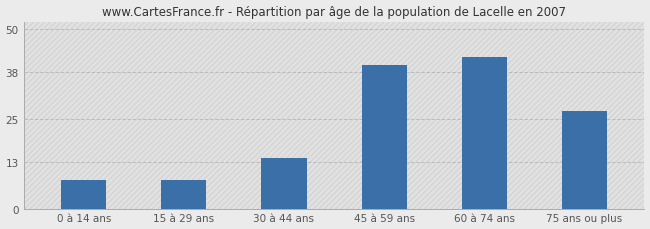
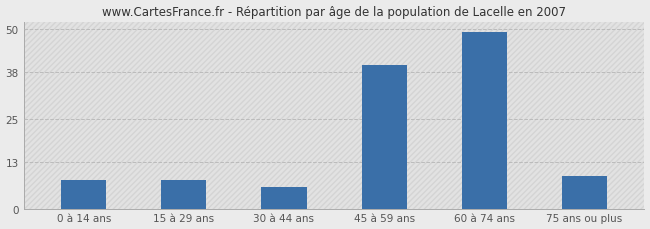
30 à 44 ans: 14 -> 6
60 à 74 ans: 42 -> 49
75 ans ou plus: 27 -> 9
